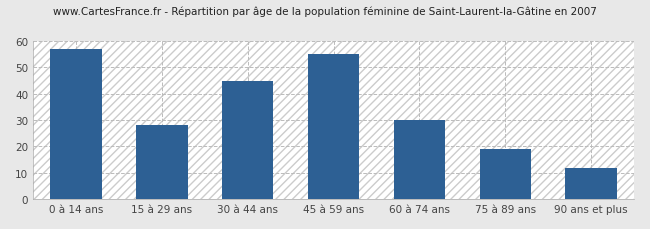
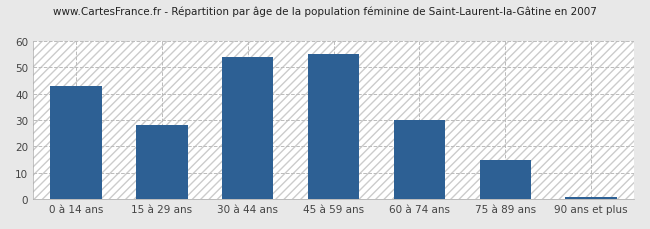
0 à 14 ans: 57 -> 43
30 à 44 ans: 45 -> 54
75 à 89 ans: 19 -> 15
90 ans et plus: 12 -> 1
